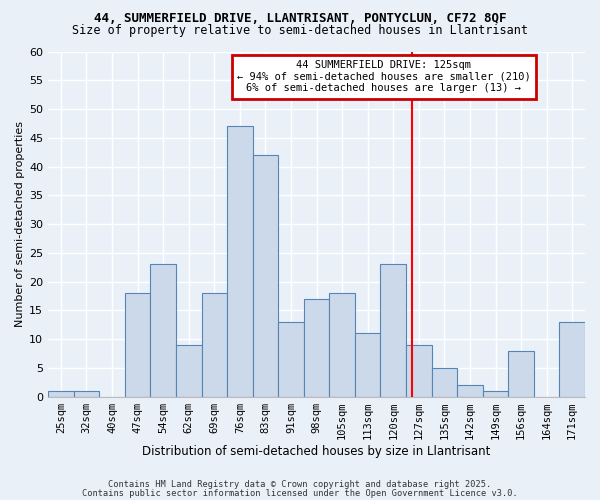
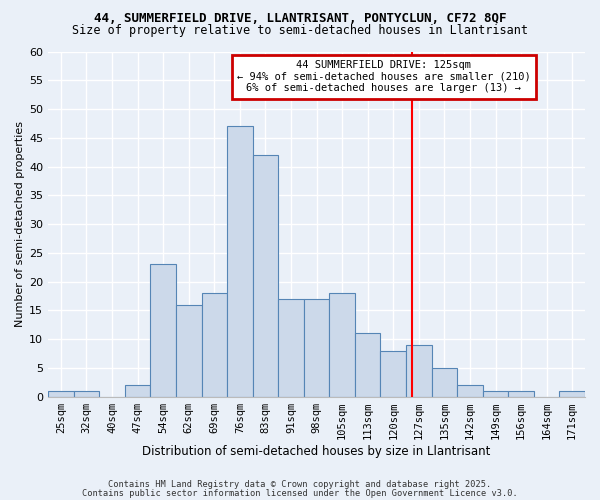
47sqm: 18 -> 2
62sqm: 9 -> 16
91sqm: 13 -> 17
120sqm: 23 -> 8
156sqm: 8 -> 1
171sqm: 13 -> 1
